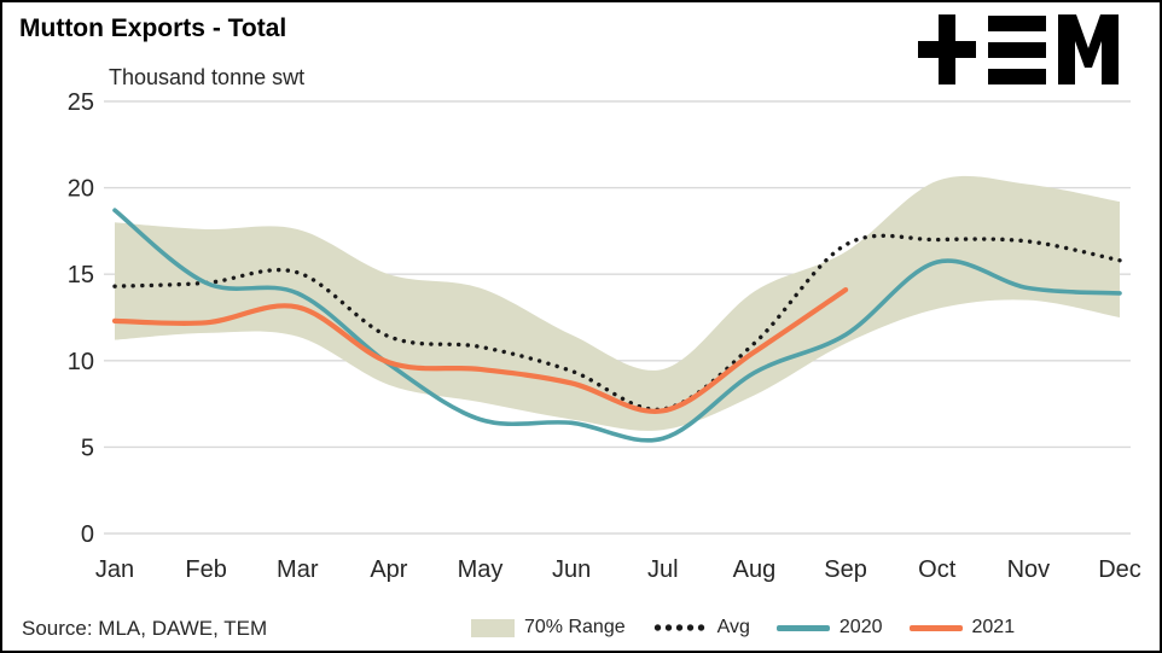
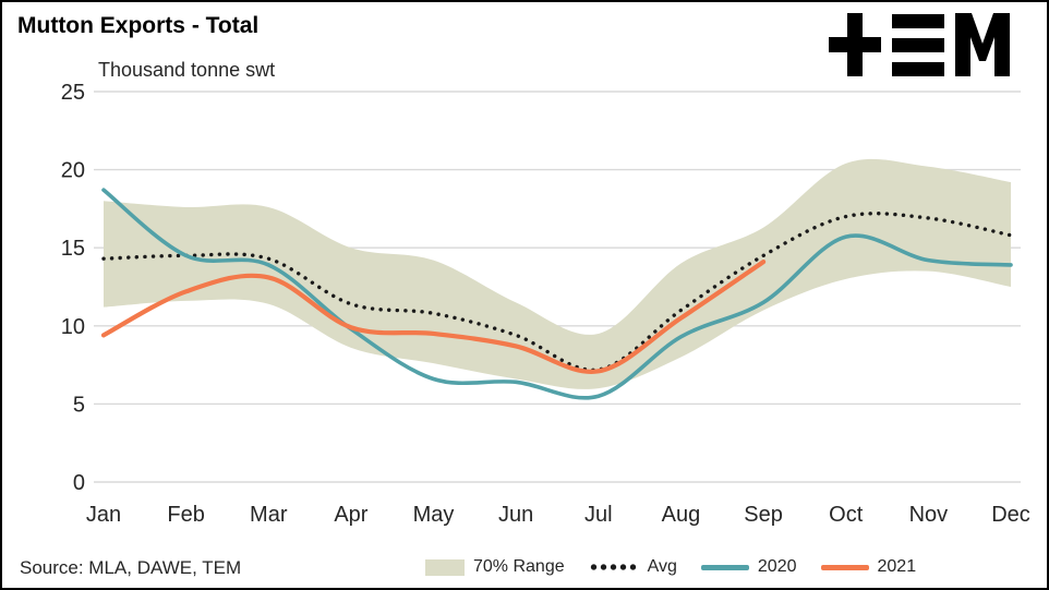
2021/Jan: 12.3 -> 9.4
Avg/Mar: 15.1 -> 14.3
Avg/Sep: 16.7 -> 14.5
